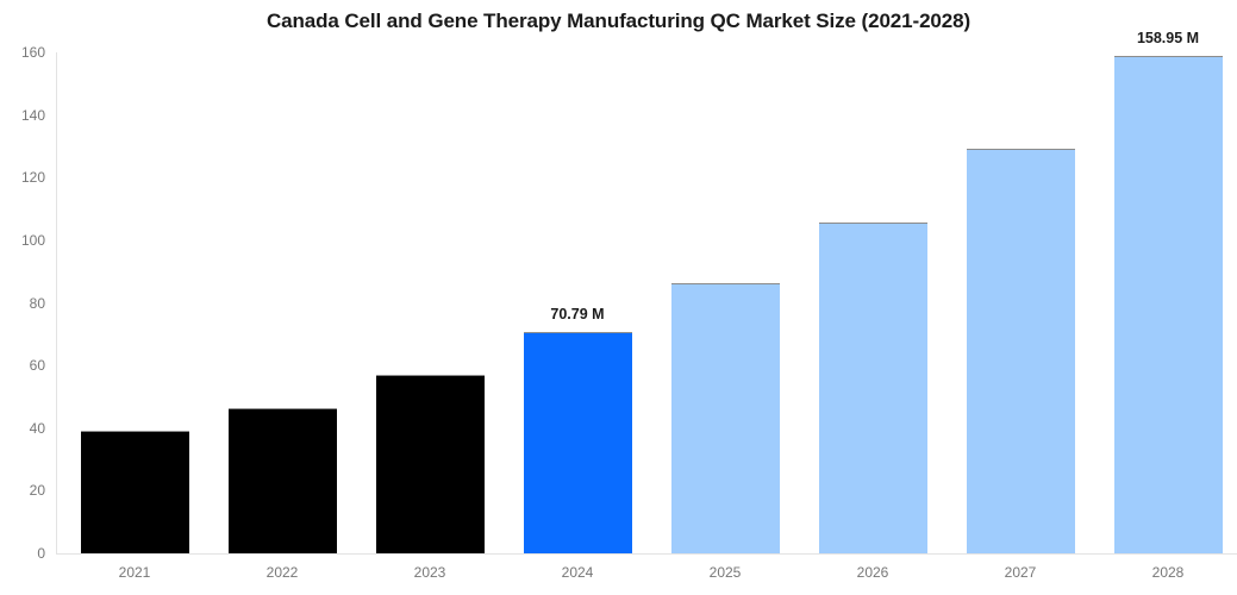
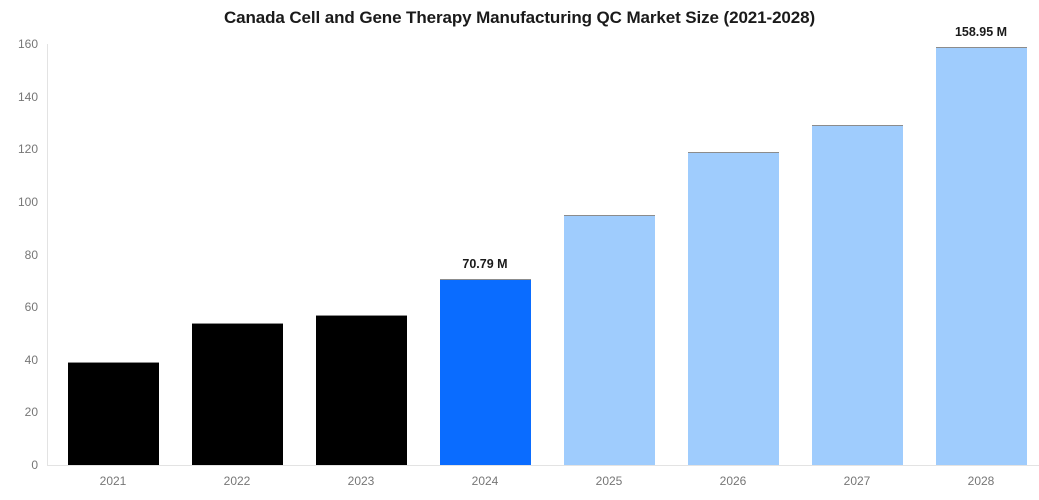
2022: 46 -> 54
2025: 86 -> 95
2026: 106 -> 119
